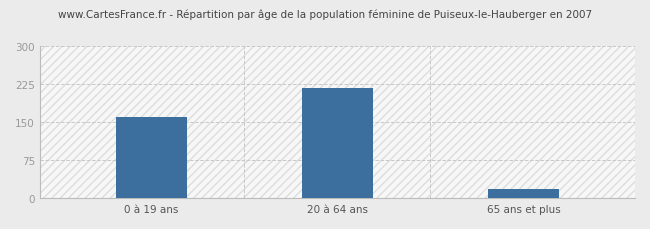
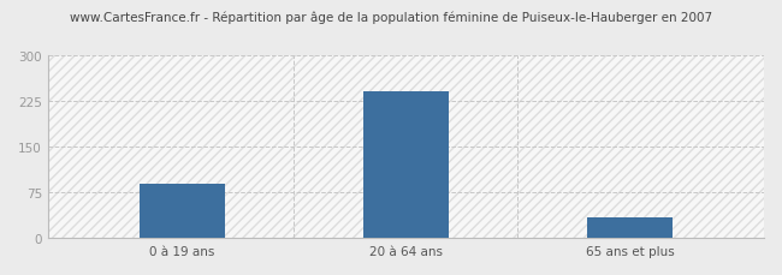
0 à 19 ans: 160 -> 90
20 à 64 ans: 216 -> 240
65 ans et plus: 18 -> 35
